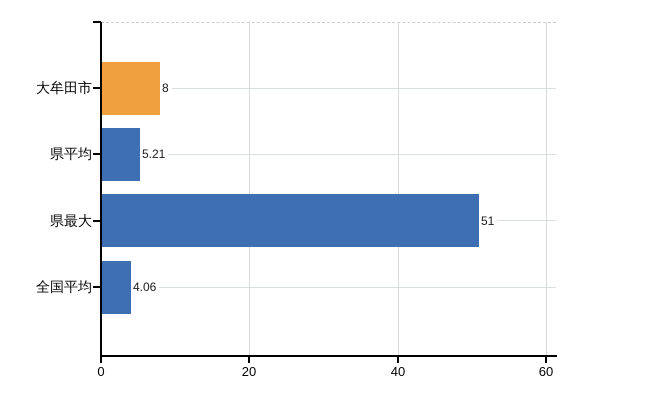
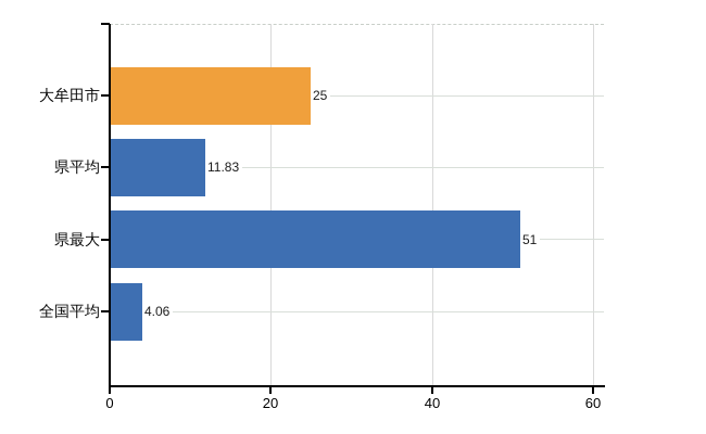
大牟田市: 8 -> 25
県平均: 5.21 -> 11.83
